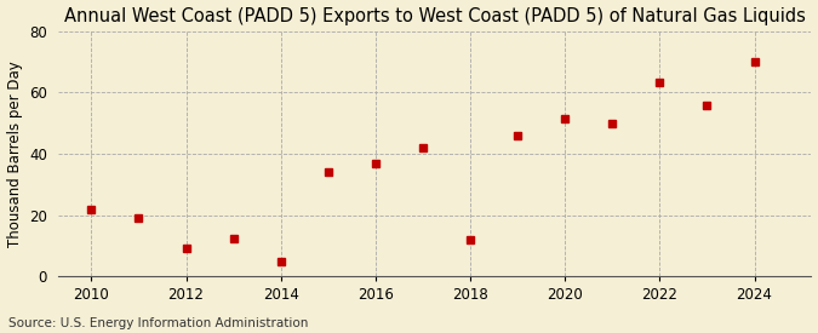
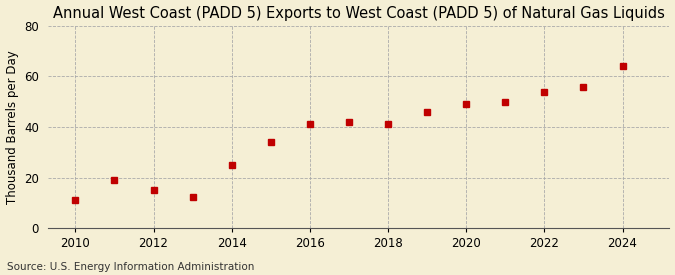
2010: 22.0 -> 11.0
2012: 9.0 -> 15.0
2014: 5.0 -> 25.0
2016: 37.0 -> 41.0
2018: 12.0 -> 41.0
2020: 51.5 -> 49.0
2022: 63.5 -> 54.0
2024: 70.0 -> 64.0
